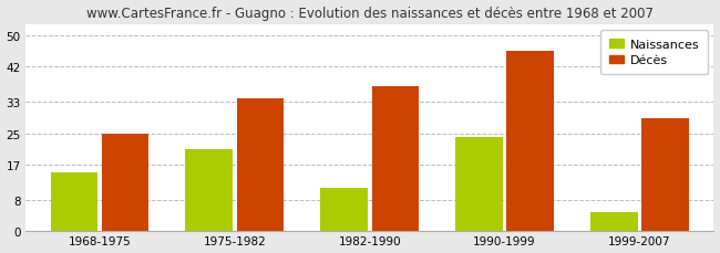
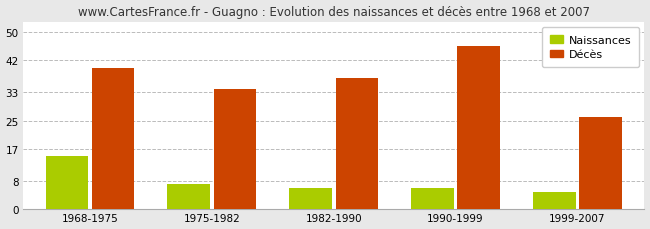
Décès/1968-1975: 25 -> 40
Naissances/1975-1982: 21 -> 7
Naissances/1982-1990: 11 -> 6
Naissances/1990-1999: 24 -> 6
Décès/1999-2007: 29 -> 26
